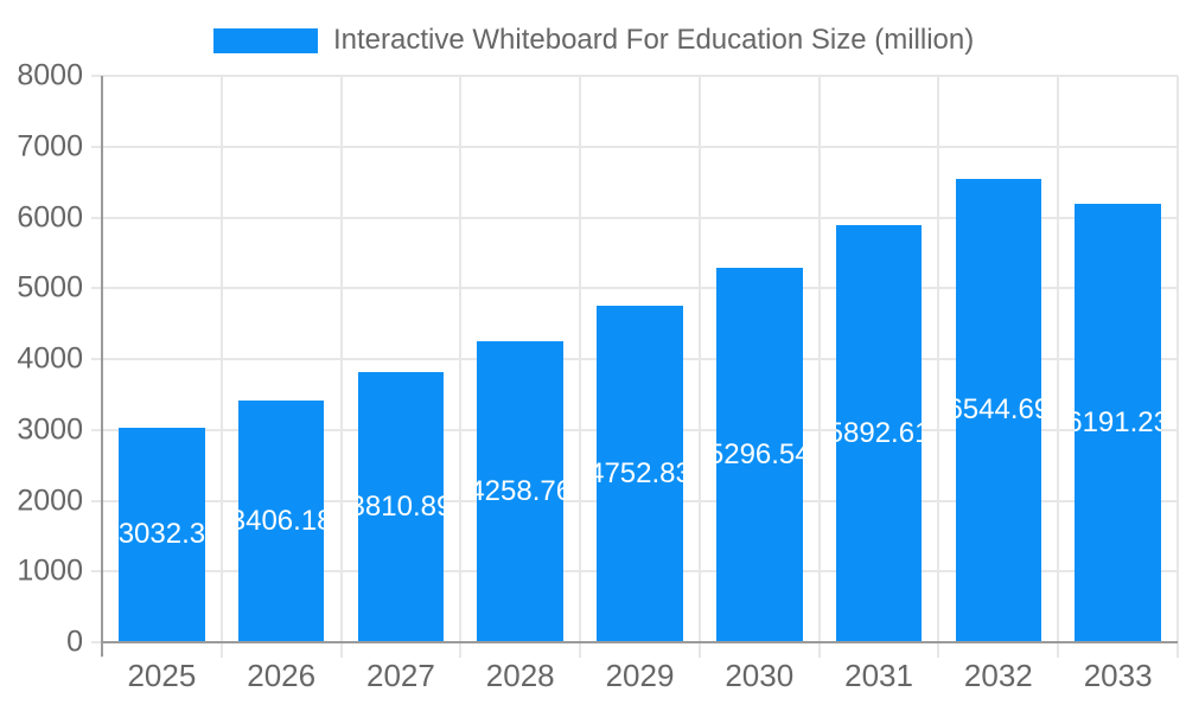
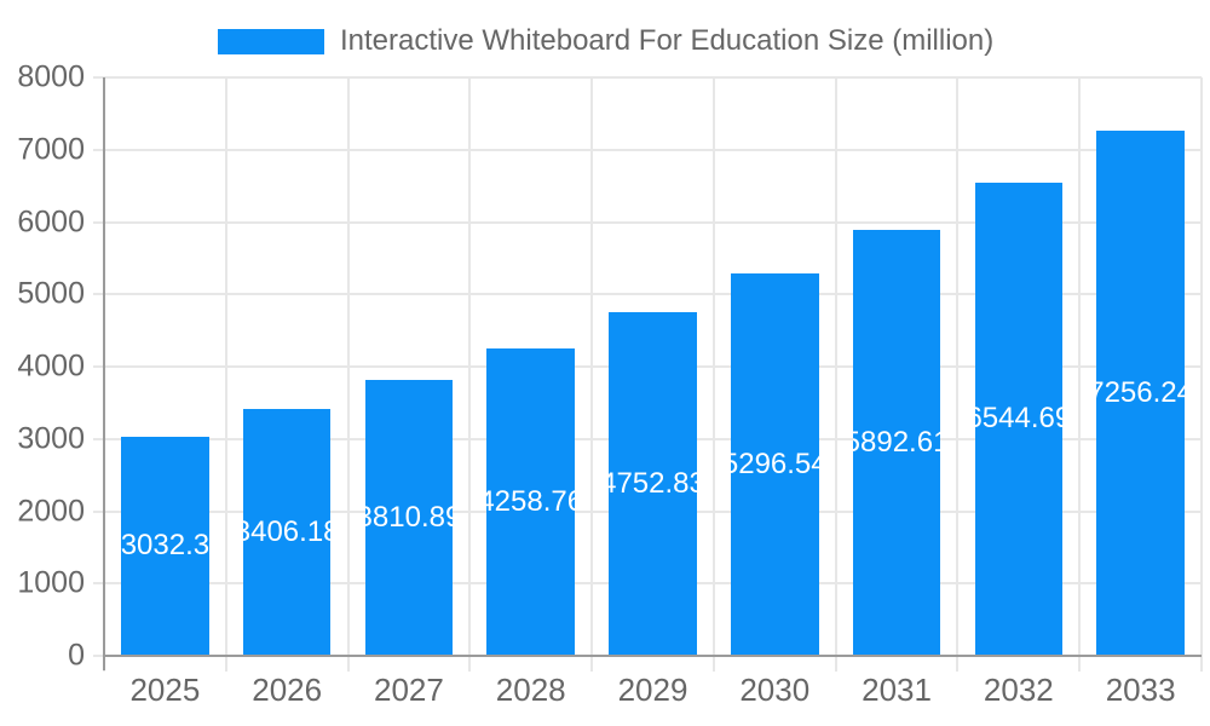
2033: 6191.23 -> 7256.24
